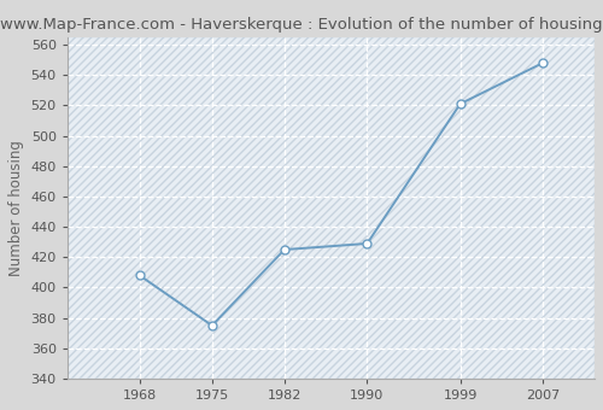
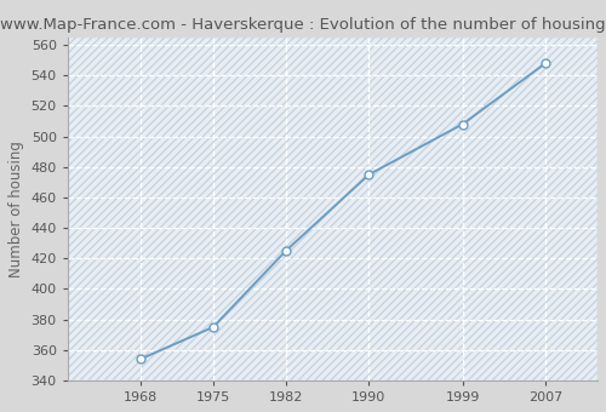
1968: 408 -> 354
1990: 429 -> 475
1999: 521 -> 508
